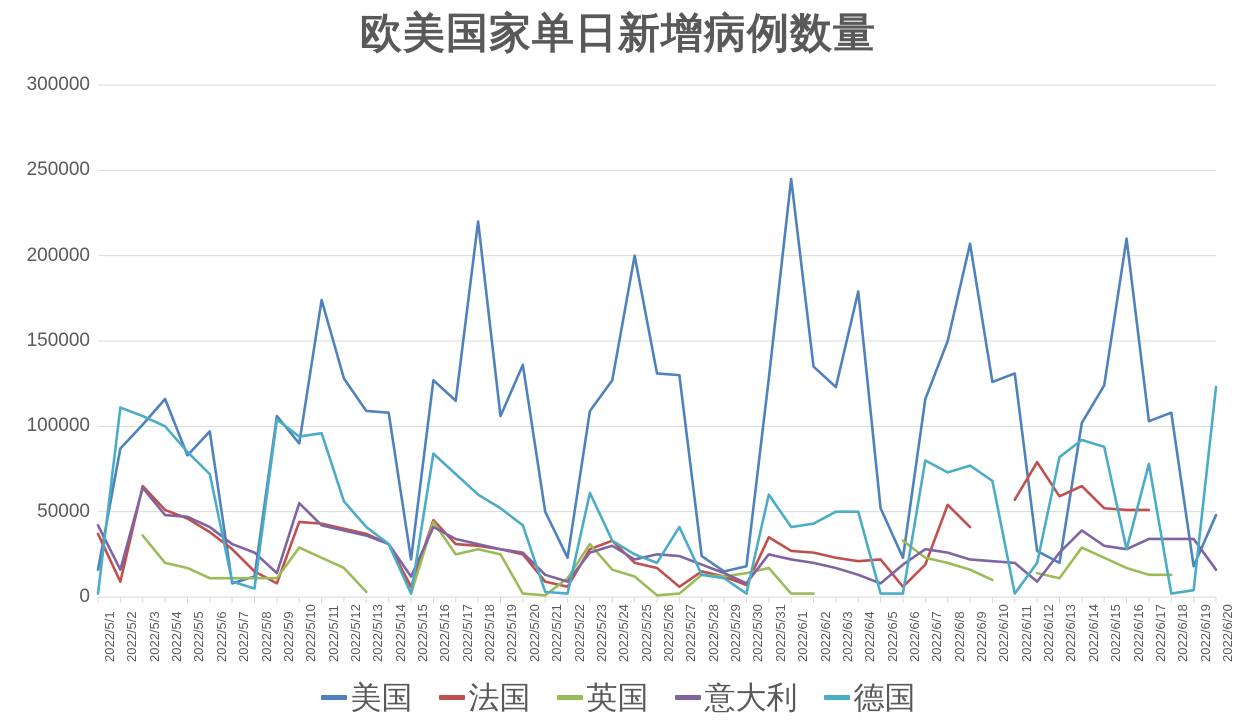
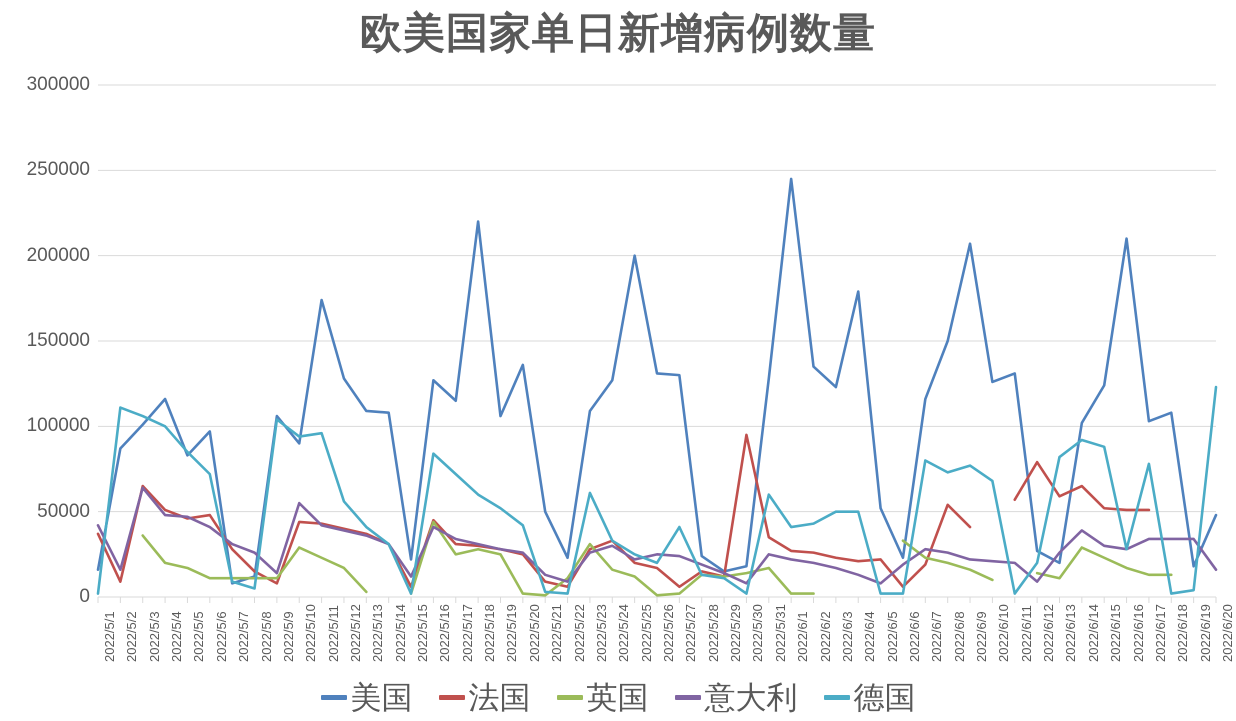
法国/2022/5/6: 38000 -> 48000
法国/2022/5/30: 7000 -> 95000
